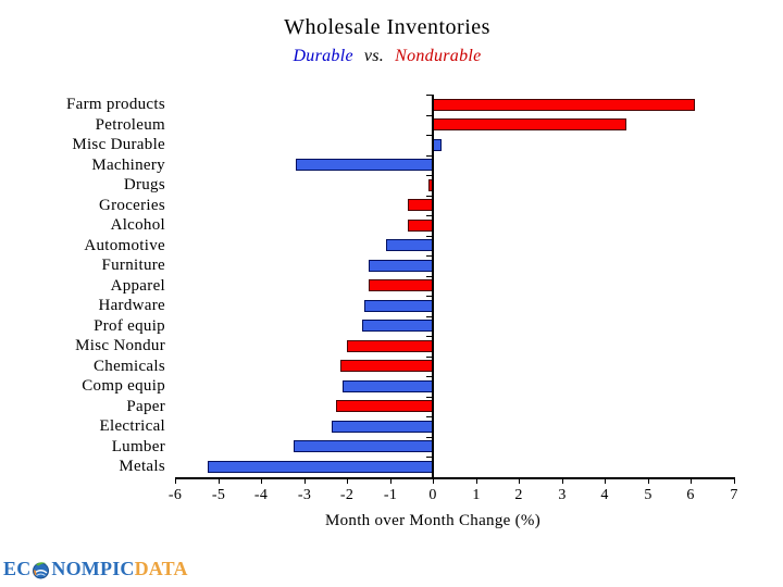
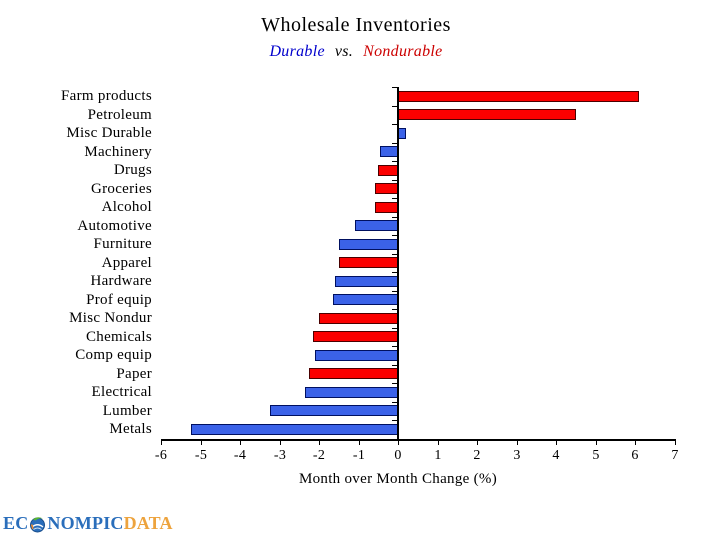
Machinery: -3.2 -> -0.5
Drugs: -0.1 -> -0.5
